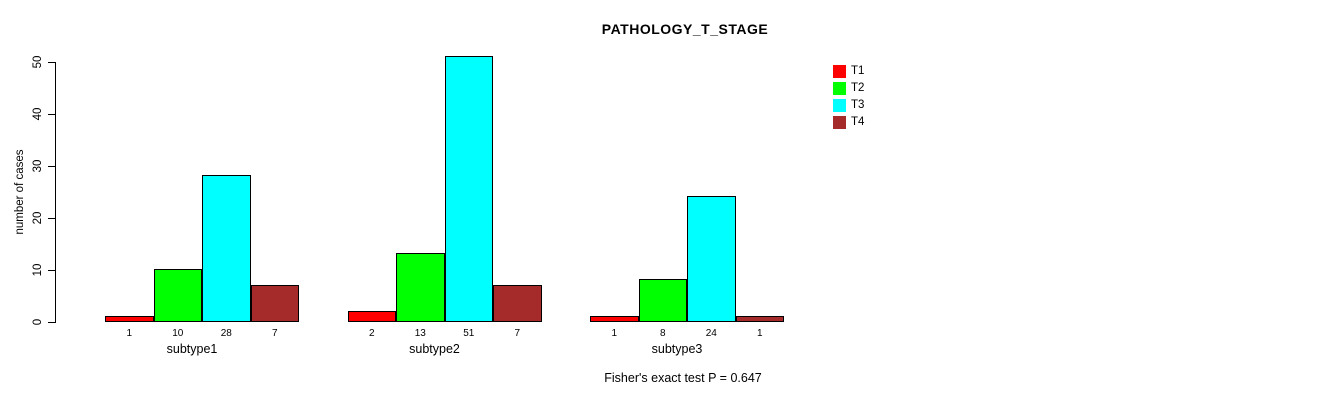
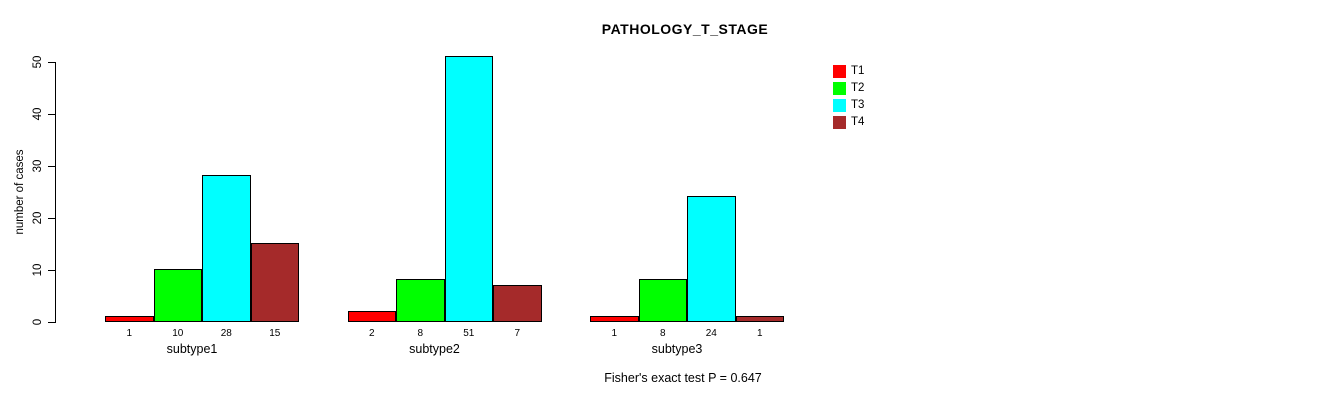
T4/subtype1: 7 -> 15
T2/subtype2: 13 -> 8
